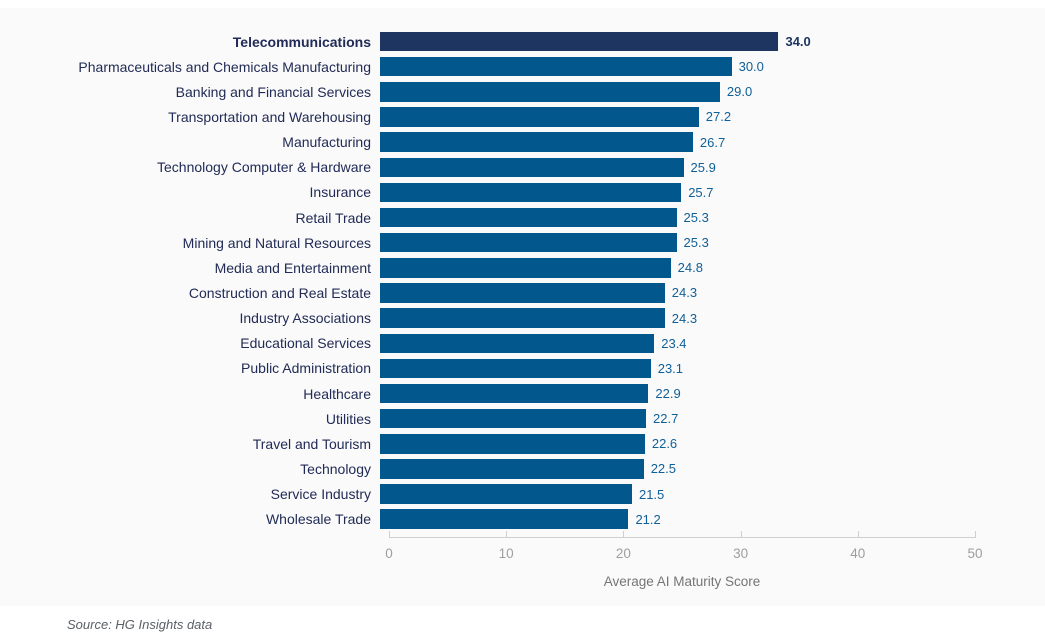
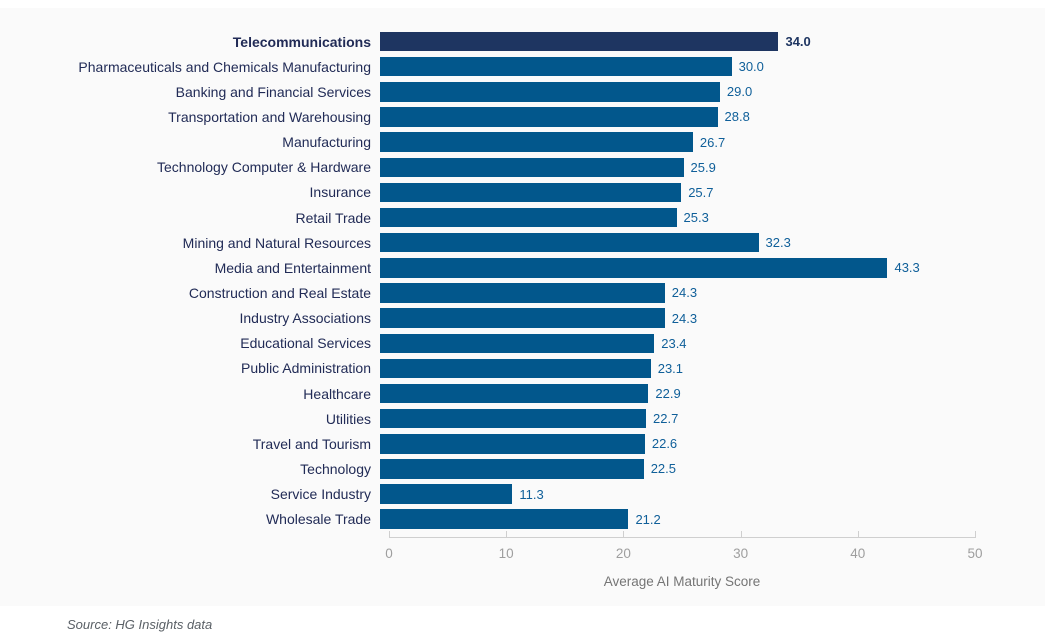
Transportation and Warehousing: 27.2 -> 28.8
Mining and Natural Resources: 25.3 -> 32.3
Media and Entertainment: 24.8 -> 43.3
Service Industry: 21.5 -> 11.3
